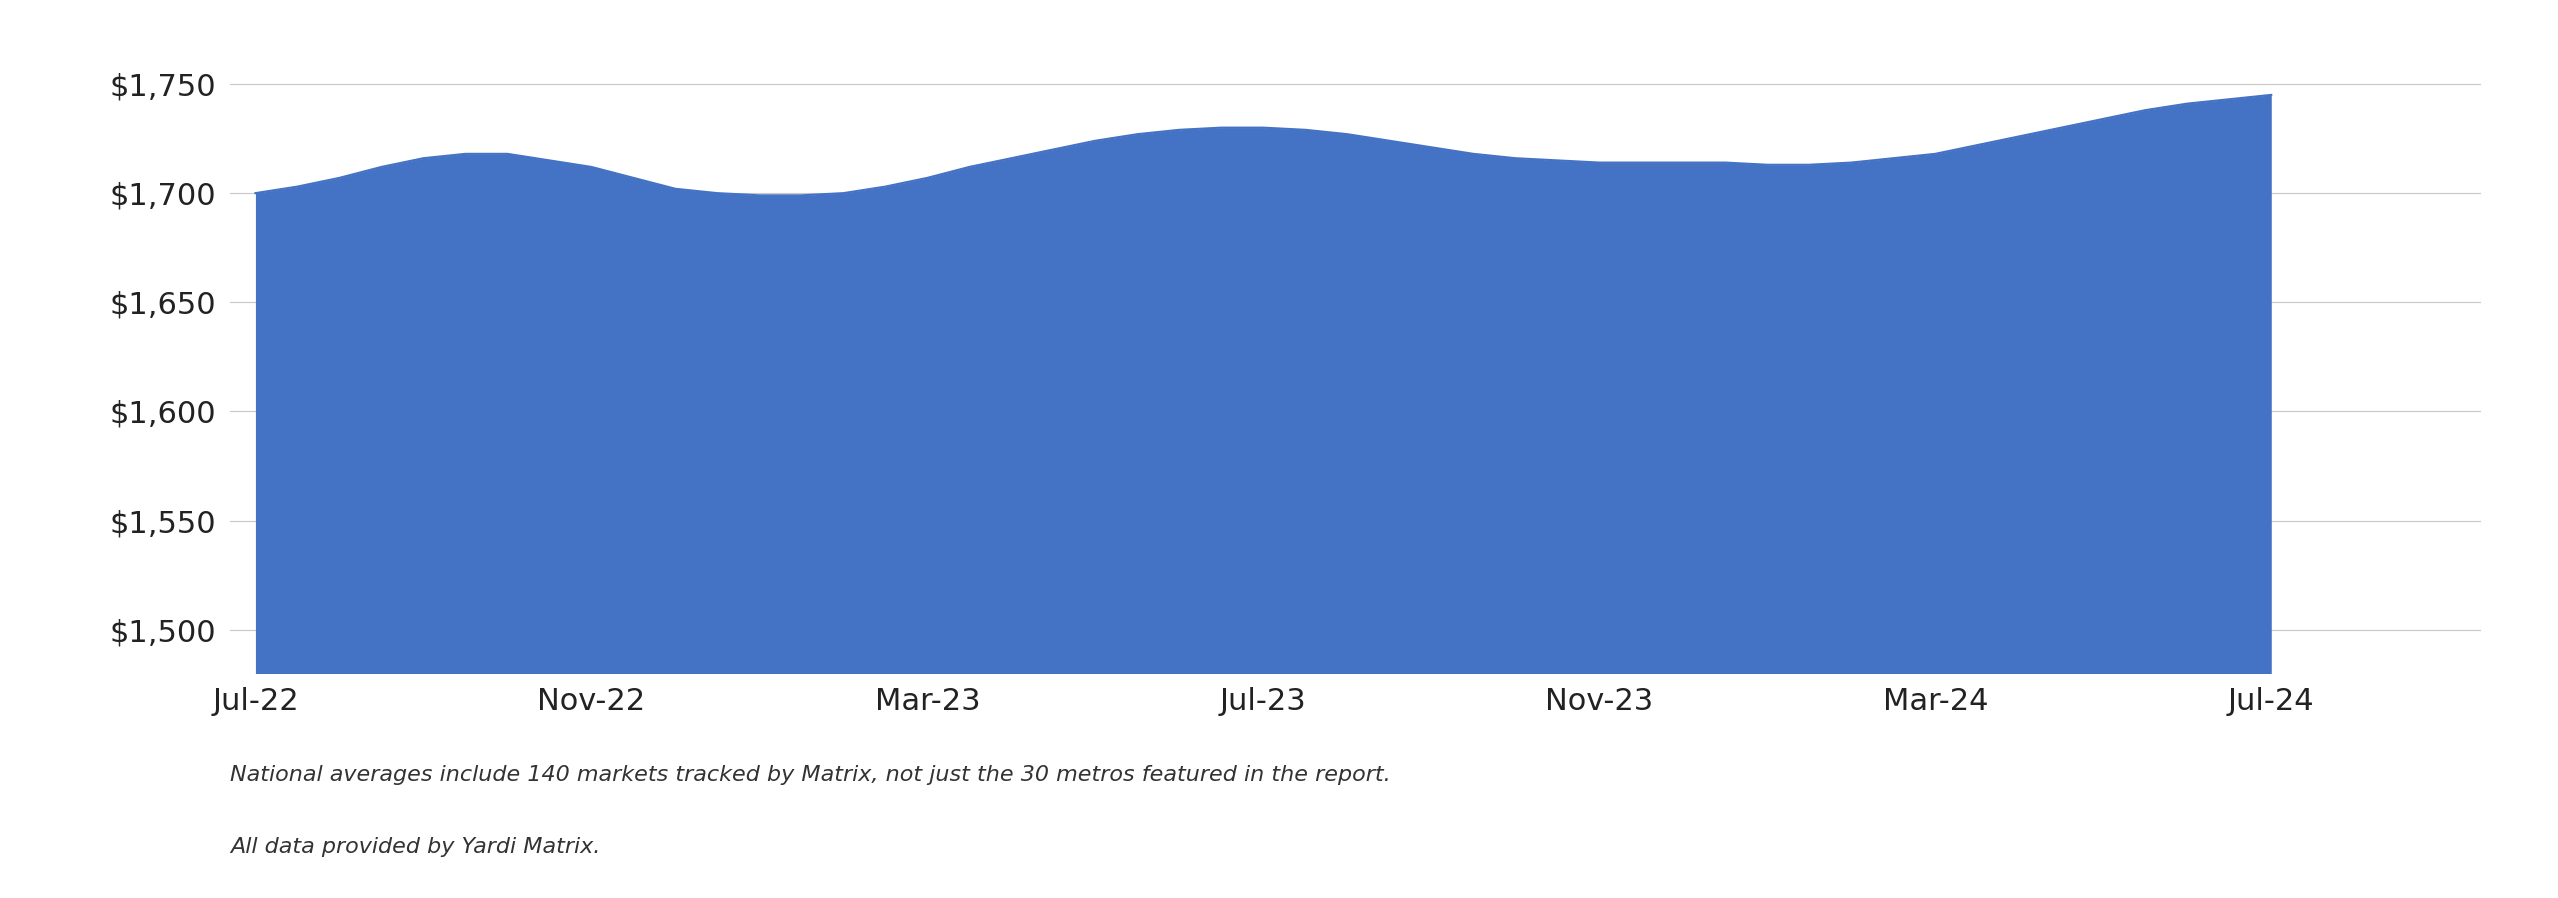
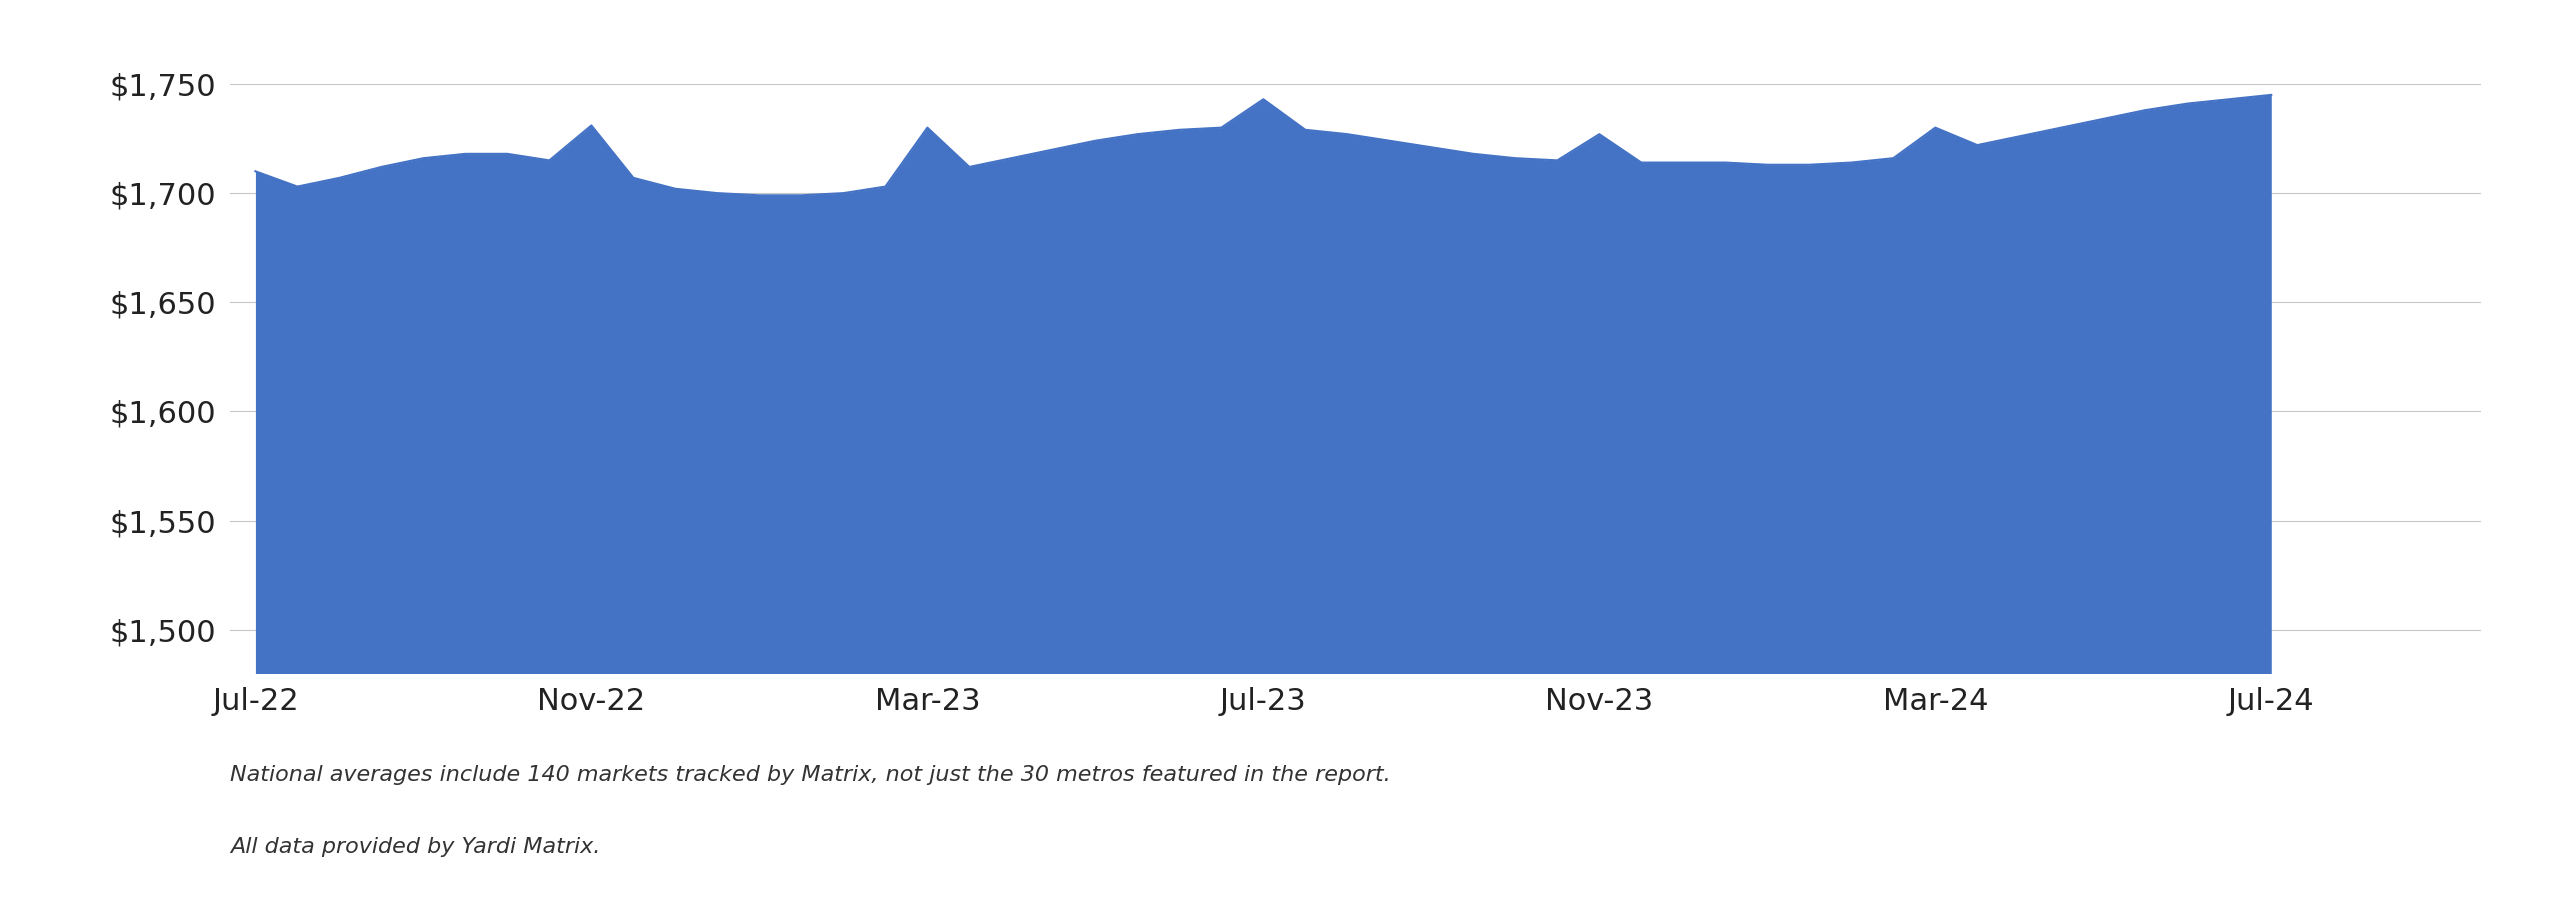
Jul-22: $1,700 -> $1,710
Nov-22: $1,712 -> $1,731
Mar-23: $1,707 -> $1,730
Jul-23: $1,730 -> $1,743
Nov-23: $1,714 -> $1,727
Mar-24: $1,718 -> $1,730
